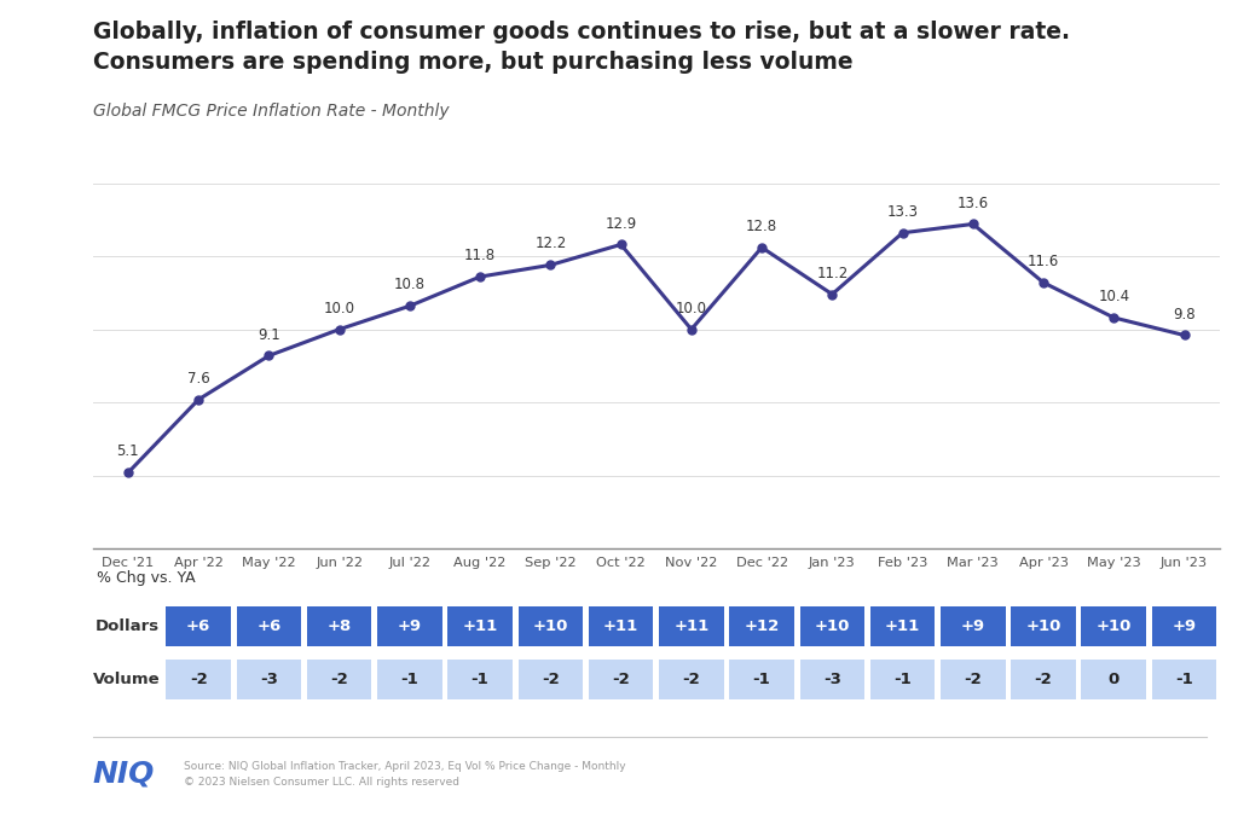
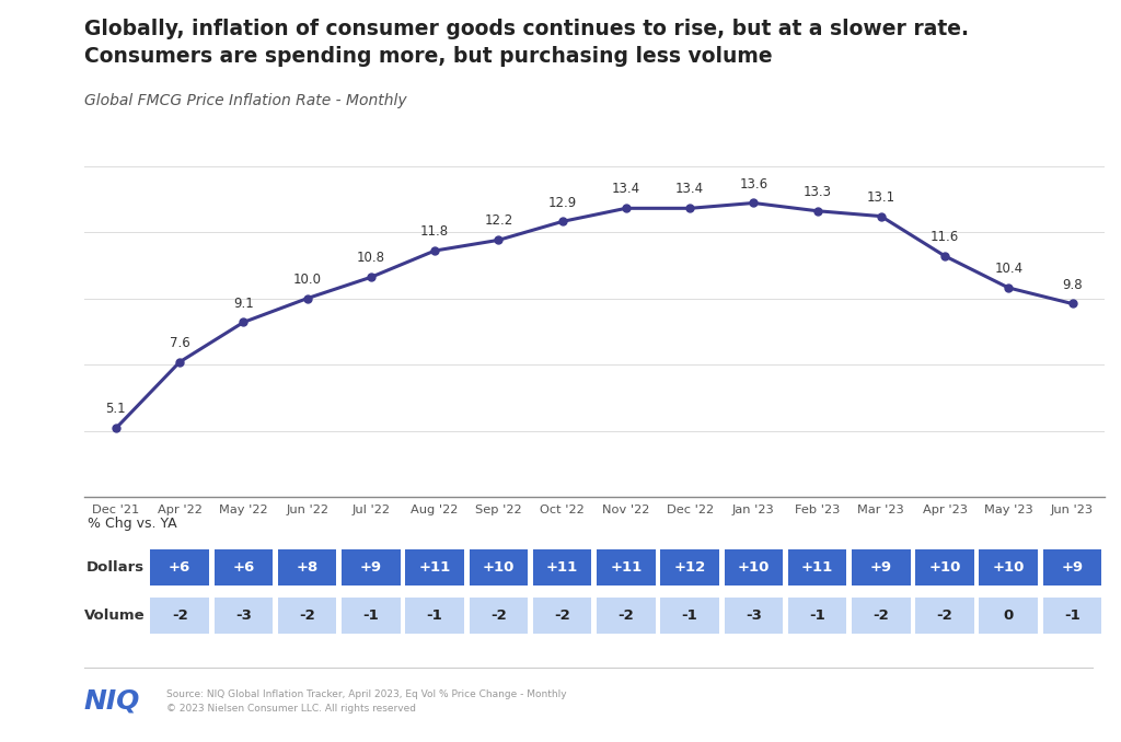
Nov '22: 10.0 -> 13.4
Dec '22: 12.8 -> 13.4
Jan '23: 11.2 -> 13.6
Mar '23: 13.6 -> 13.1
